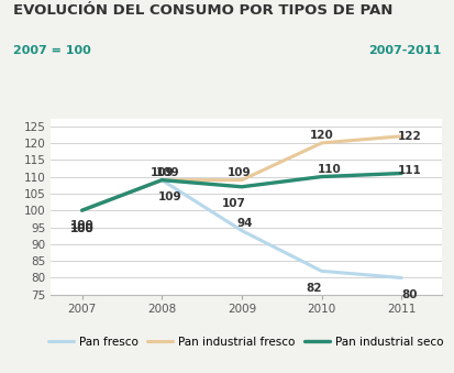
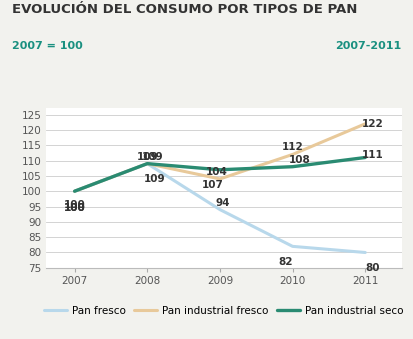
Pan industrial fresco/2009: 109 -> 104
Pan industrial fresco/2010: 120 -> 112
Pan industrial seco/2010: 110 -> 108
